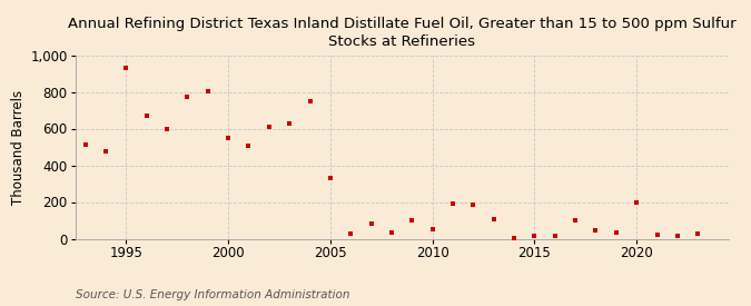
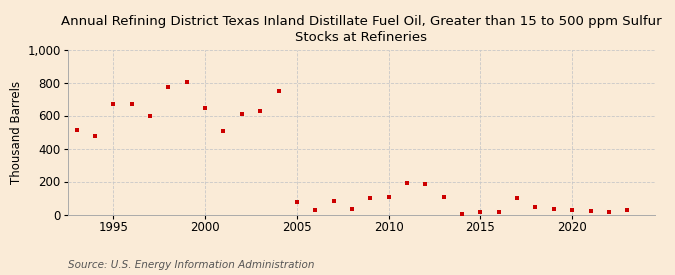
1995: 930 -> 670
2000: 550 -> 640
2005: 330 -> 80
2010: 50 -> 100
2020: 200 -> 30
